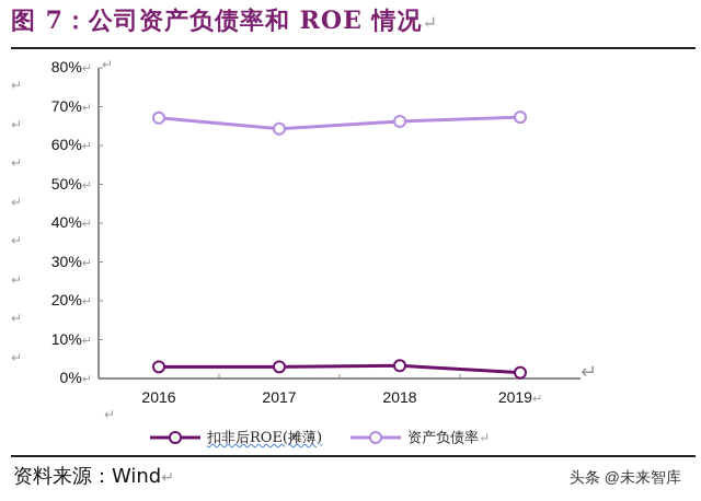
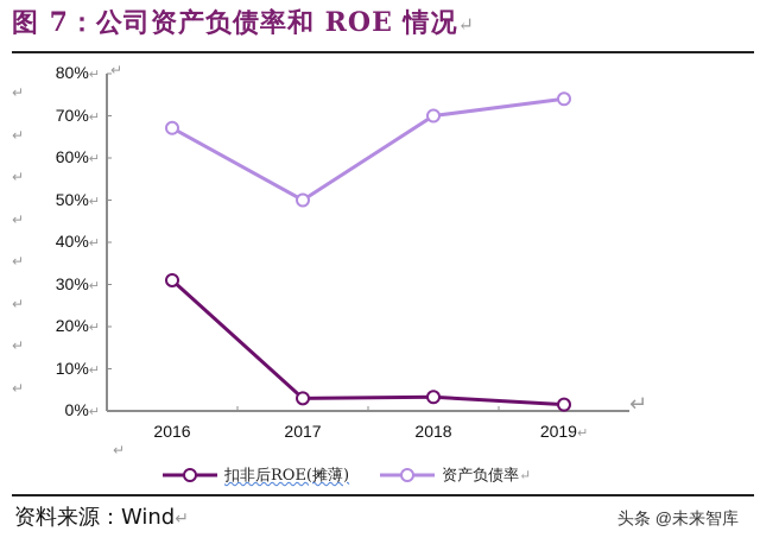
扣非后ROE(摊薄)/2016: 3% -> 31%
资产负债率/2017: 64% -> 50%
资产负债率/2018: 66% -> 70%
资产负债率/2019: 67% -> 74%
